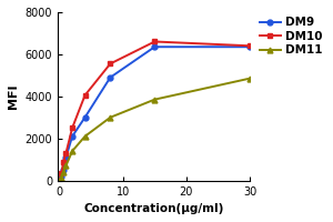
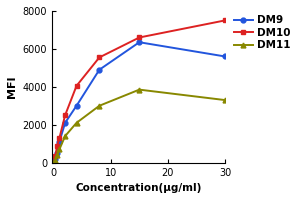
DM9/30: 6400 -> 5600
DM10/30: 6400 -> 7500
DM11/30: 4800 -> 3300
